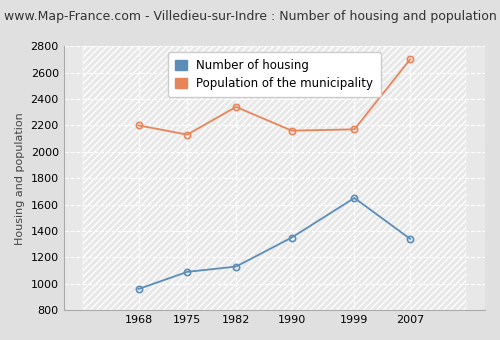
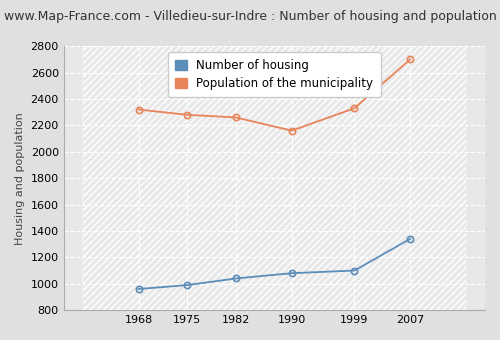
Population of the municipality/1968: 2200 -> 2320
Number of housing/1975: 1090 -> 990
Population of the municipality/1975: 2130 -> 2280
Number of housing/1982: 1130 -> 1040
Population of the municipality/1982: 2340 -> 2260
Number of housing/1990: 1350 -> 1080
Number of housing/1999: 1650 -> 1100
Population of the municipality/1999: 2170 -> 2330
